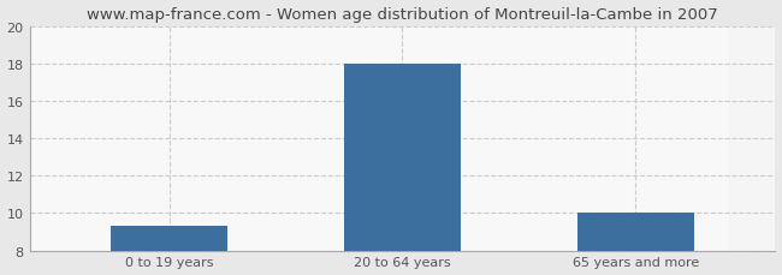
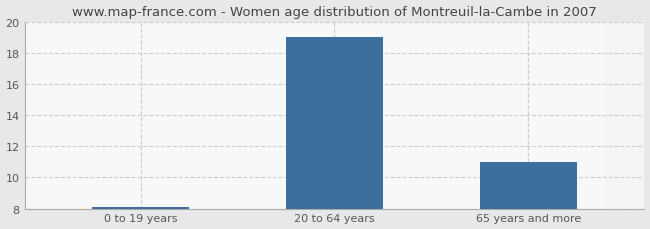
0 to 19 years: 9.3 -> 8.1
20 to 64 years: 18.0 -> 19.0
65 years and more: 10.0 -> 11.0
